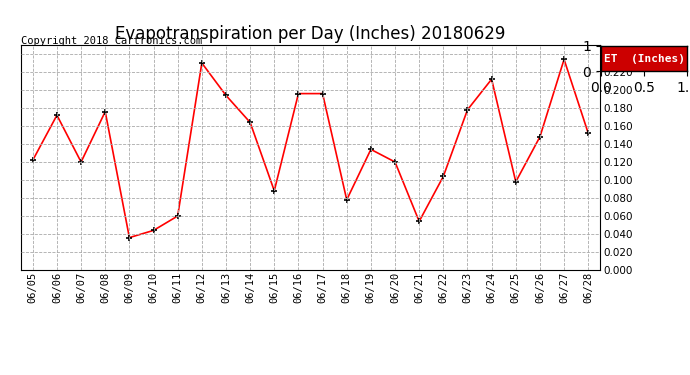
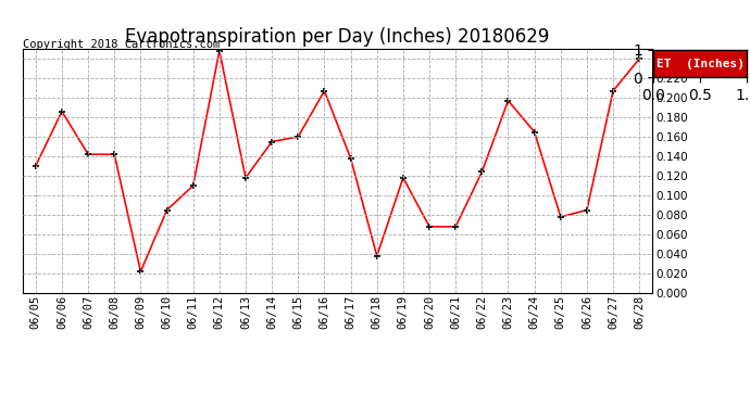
06/05: 0.122 -> 0.130
06/06: 0.172 -> 0.186
06/07: 0.120 -> 0.142
06/08: 0.176 -> 0.142
06/09: 0.036 -> 0.022
06/10: 0.044 -> 0.085
06/11: 0.060 -> 0.110
06/12: 0.230 -> 0.248
06/13: 0.194 -> 0.118
06/14: 0.164 -> 0.155
06/15: 0.088 -> 0.160
06/16: 0.196 -> 0.207
06/17: 0.196 -> 0.138
06/18: 0.078 -> 0.038
06/19: 0.134 -> 0.118
06/20: 0.120 -> 0.068
06/21: 0.054 -> 0.068
06/22: 0.104 -> 0.124
06/23: 0.178 -> 0.197
06/24: 0.212 -> 0.165
06/25: 0.098 -> 0.078
06/26: 0.148 -> 0.085
06/27: 0.234 -> 0.207
06/28: 0.152 -> 0.240
